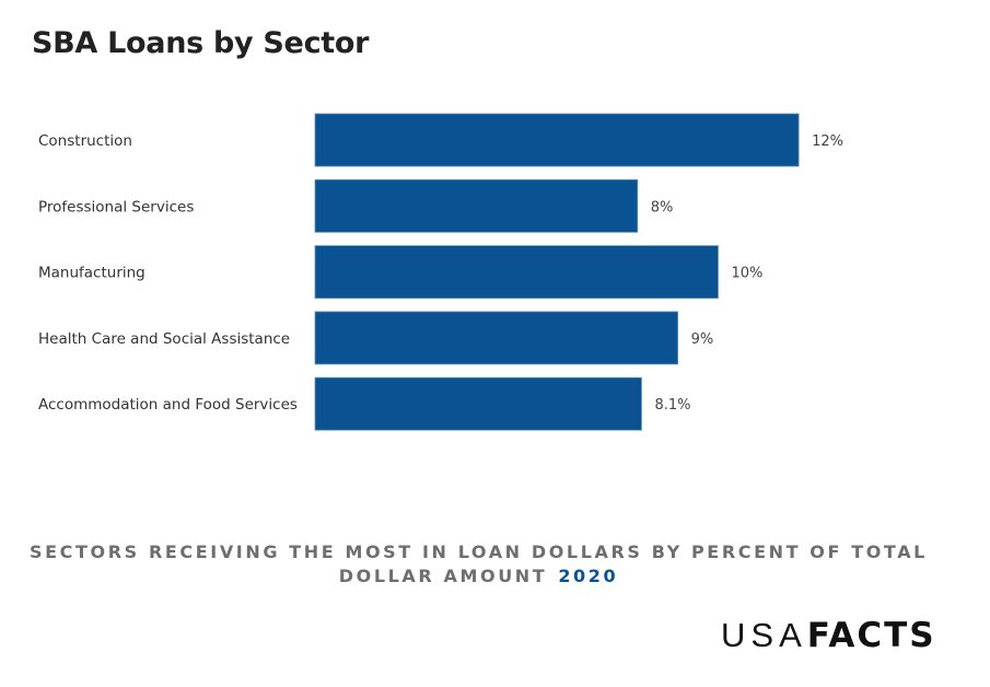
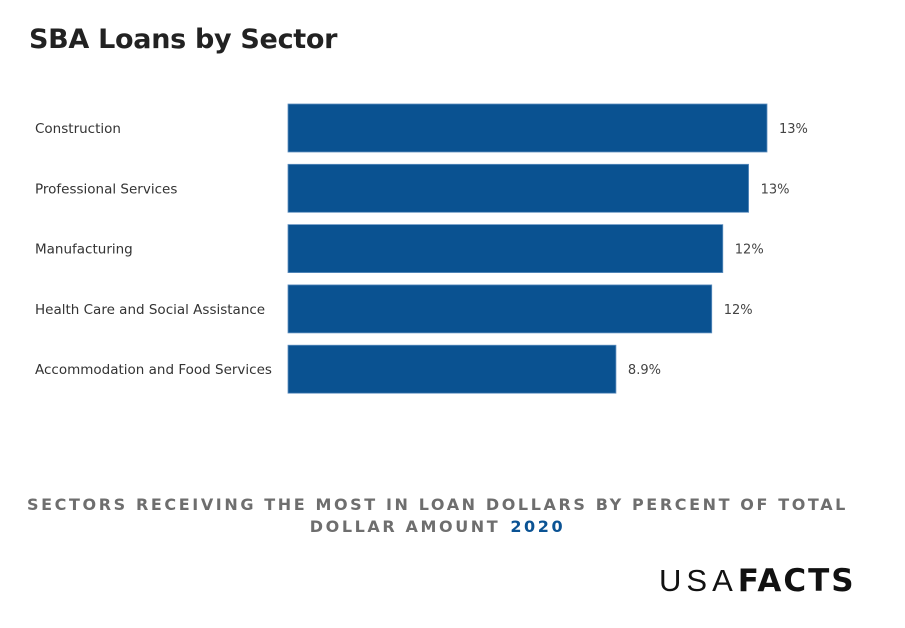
Construction: 12% -> 13%
Professional Services: 8% -> 13%
Manufacturing: 10% -> 12%
Health Care and Social Assistance: 9% -> 12%
Accommodation and Food Services: 8.1% -> 8.9%
